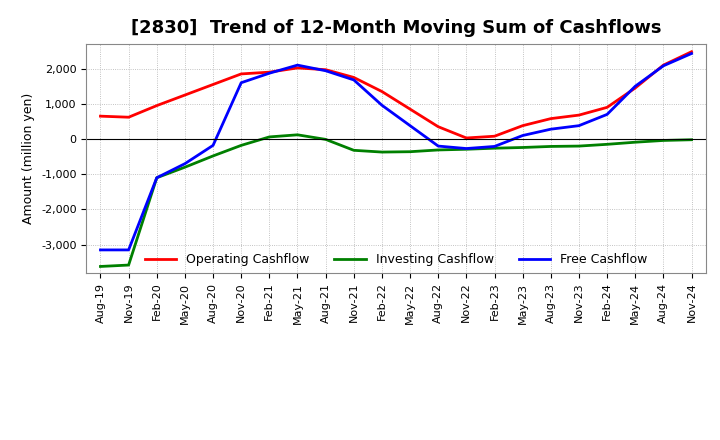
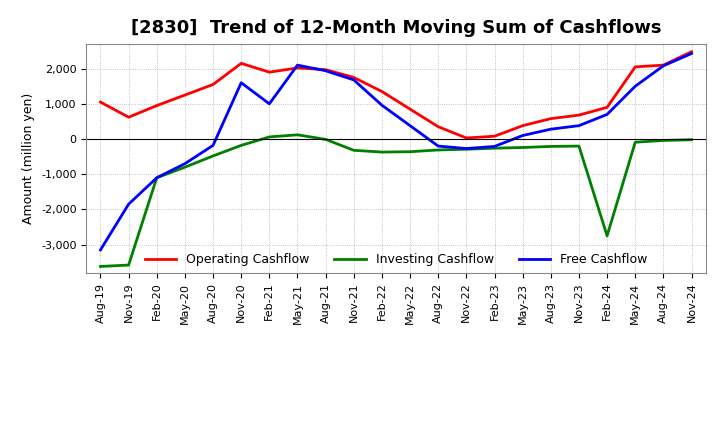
Operating Cashflow/Aug-19: 650 -> 1,050
Free Cashflow/Nov-19: -3,150 -> -1,850
Operating Cashflow/Nov-20: 1,850 -> 2,150
Free Cashflow/Feb-21: 1,870 -> 1,000
Investing Cashflow/Feb-24: -150 -> -2,750
Operating Cashflow/May-24: 1,450 -> 2,050
